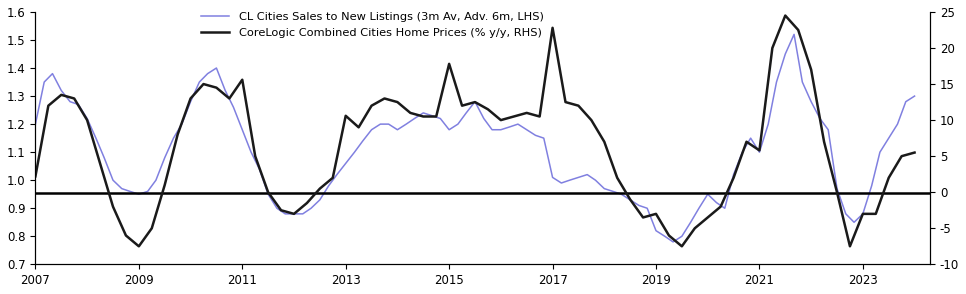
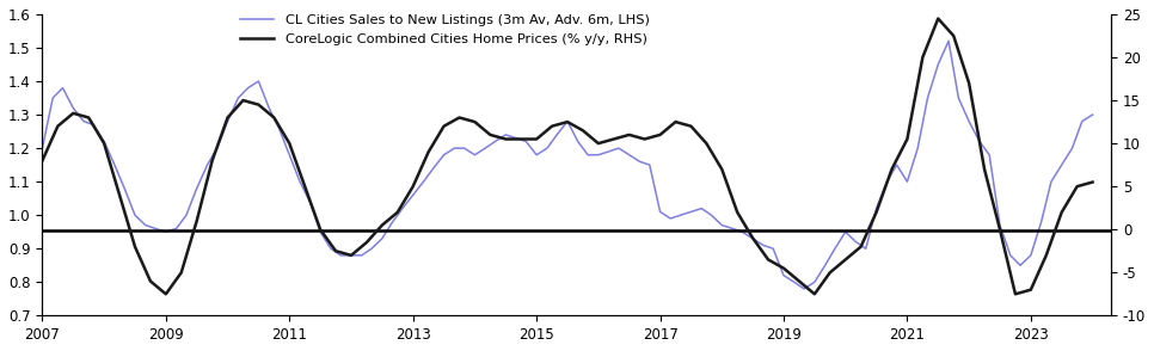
CoreLogic Combined Cities Home Prices (% y/y, RHS)/2007: 2.2 -> 8.0
CoreLogic Combined Cities Home Prices (% y/y, RHS)/2011: 15.6 -> 10.0
CoreLogic Combined Cities Home Prices (% y/y, RHS)/2013: 10.6 -> 5.0
CoreLogic Combined Cities Home Prices (% y/y, RHS)/2015: 17.8 -> 10.5
CoreLogic Combined Cities Home Prices (% y/y, RHS)/2017: 22.8 -> 11.0
CoreLogic Combined Cities Home Prices (% y/y, RHS)/2019: -3.0 -> -4.5
CoreLogic Combined Cities Home Prices (% y/y, RHS)/2021: 5.8 -> 10.5
CoreLogic Combined Cities Home Prices (% y/y, RHS)/2023: -3.0 -> -7.0
